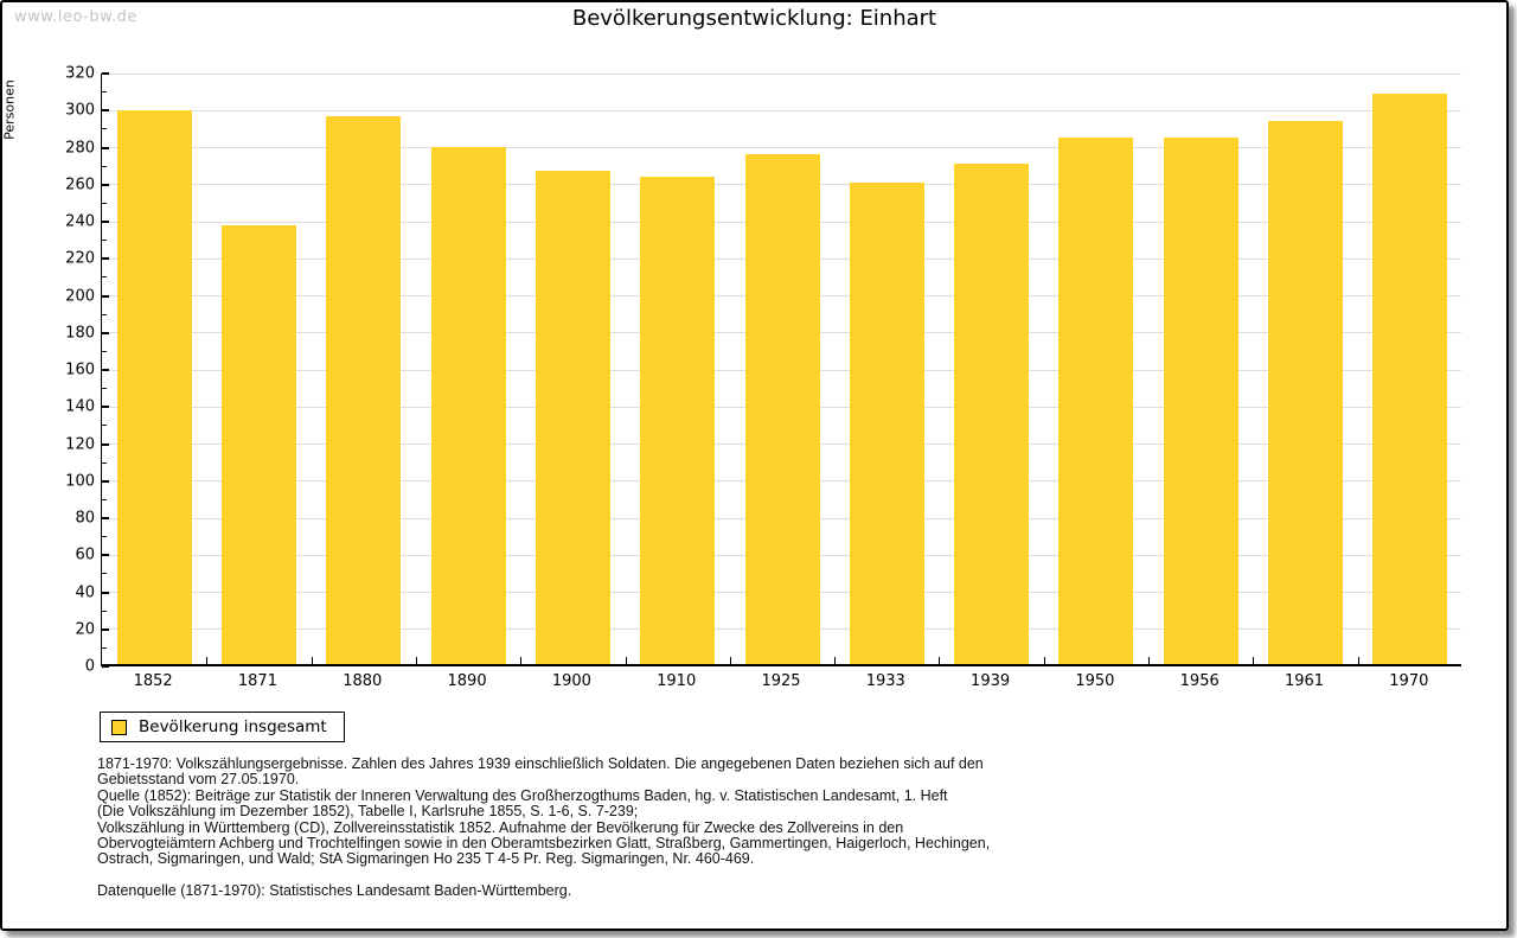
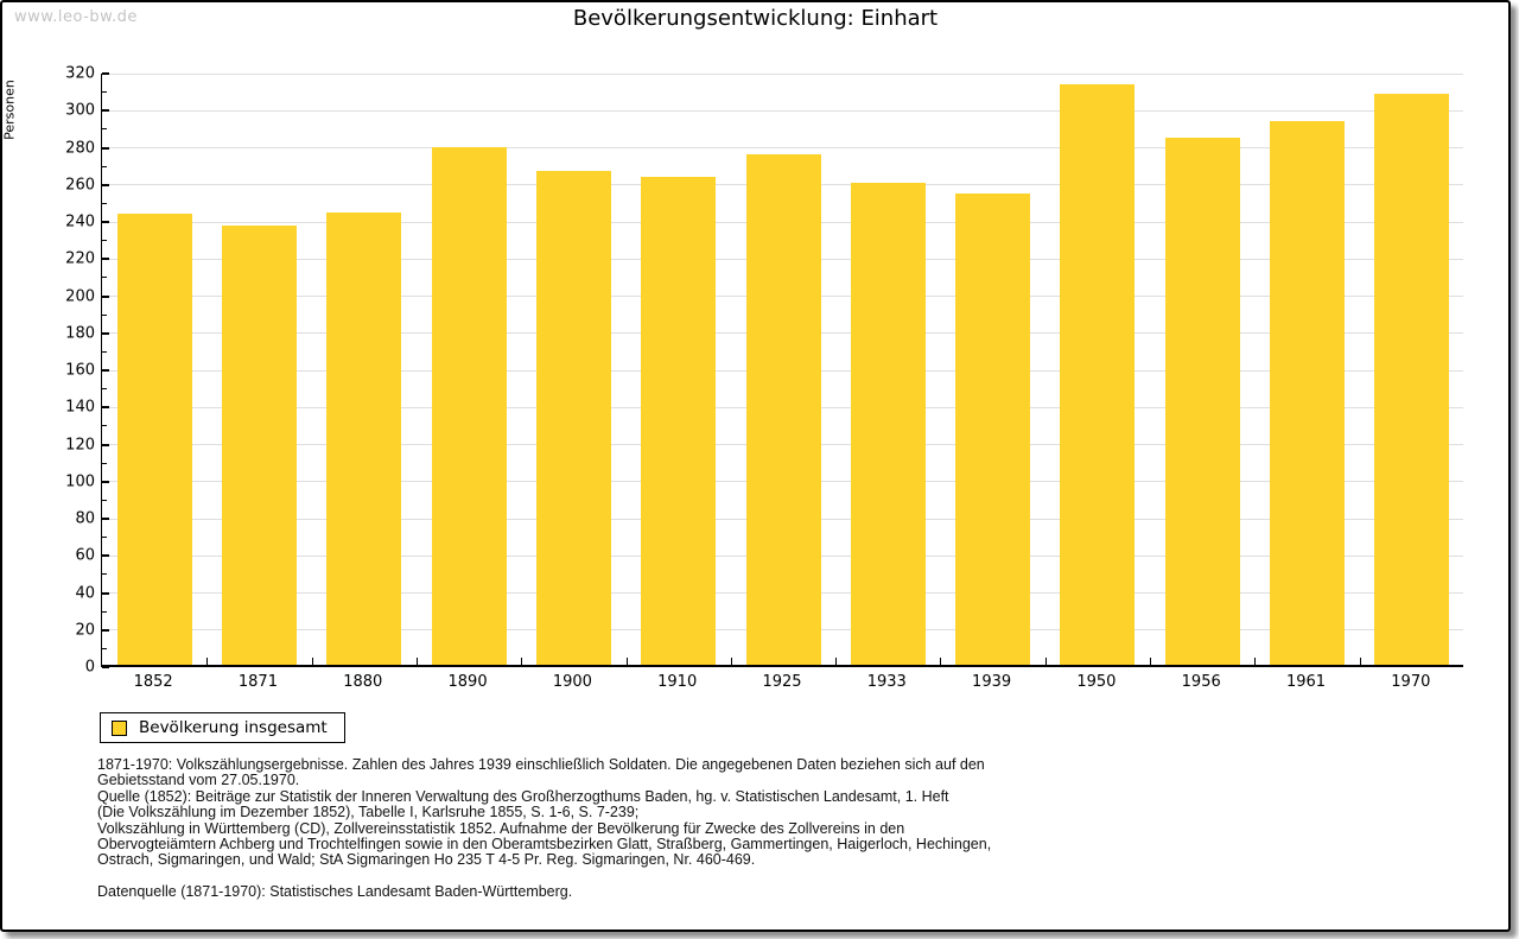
1852: 299 -> 243
1880: 296 -> 244
1939: 270 -> 254
1950: 284 -> 313
